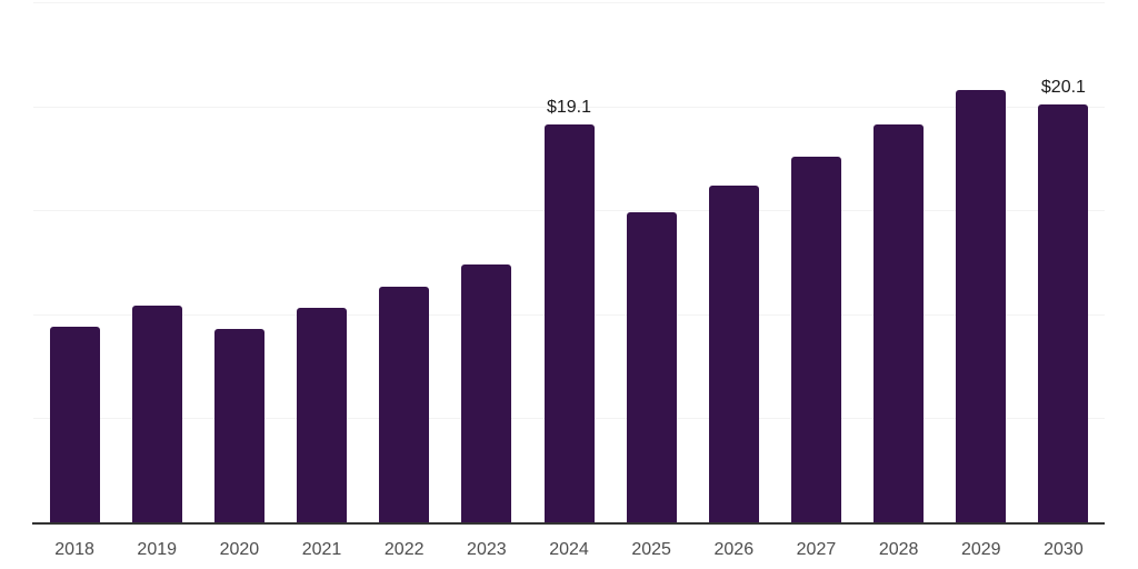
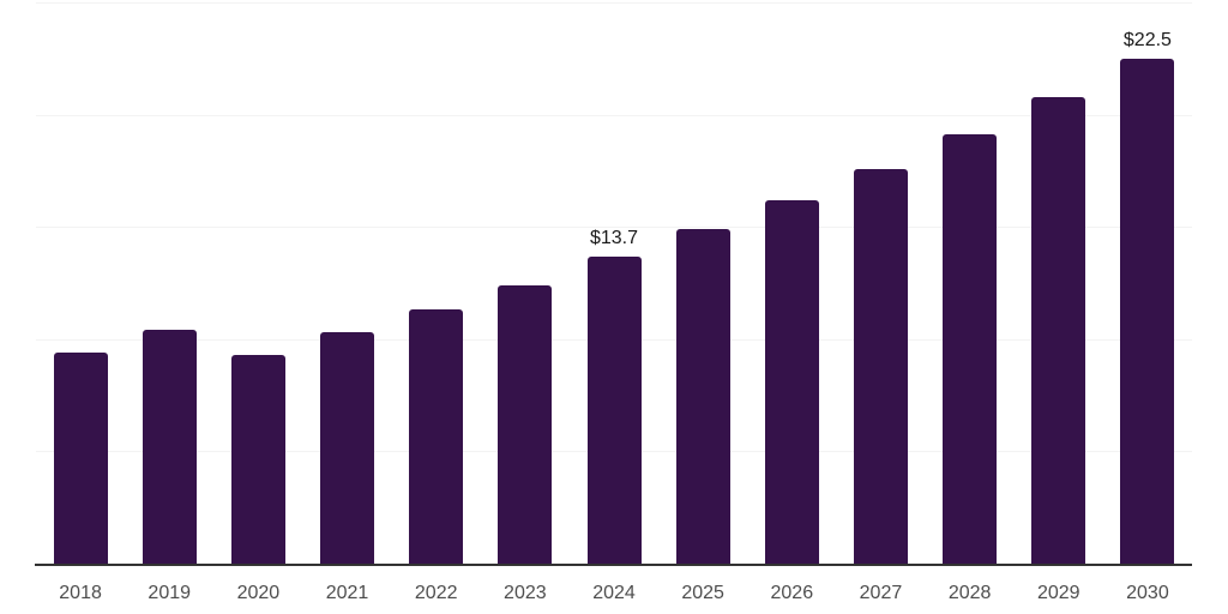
2024: $19.1 -> $13.7
2030: $20.1 -> $22.5
